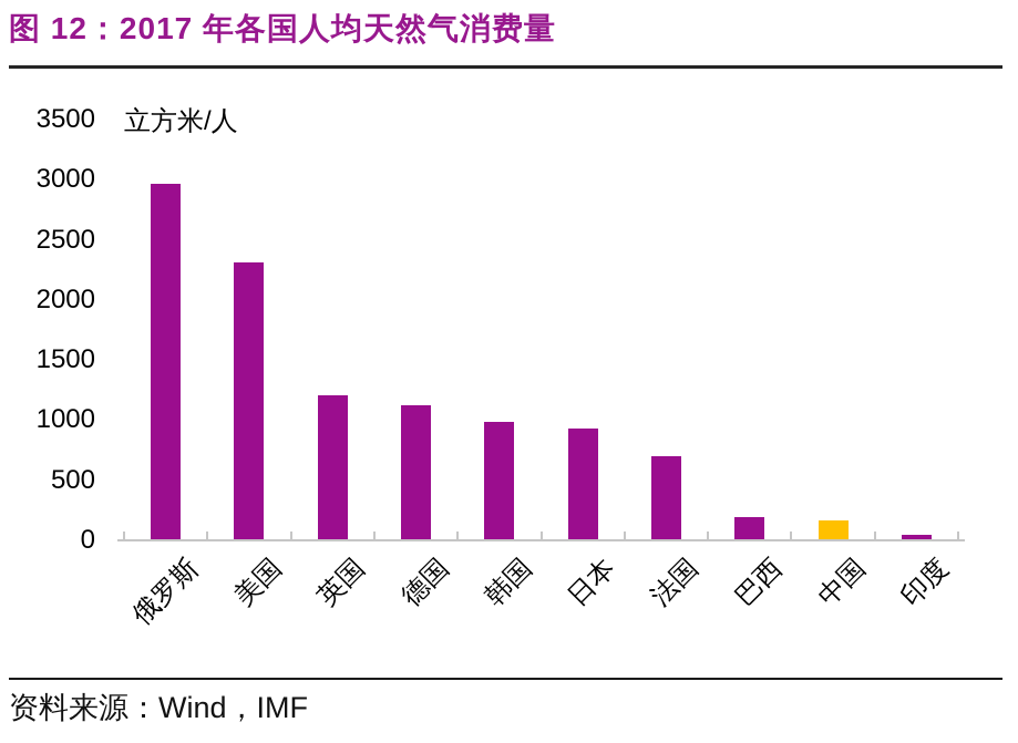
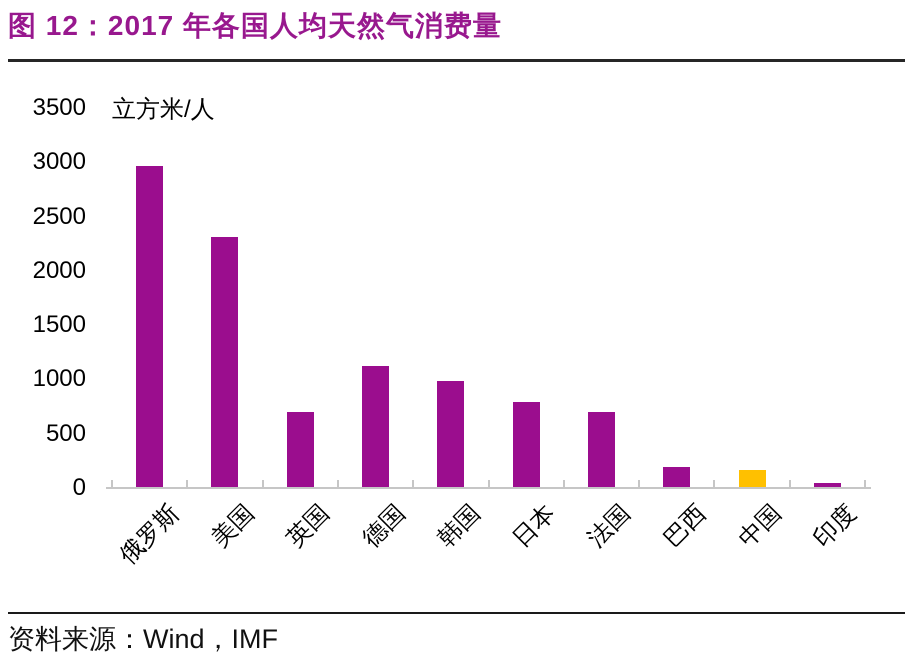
英国: 1200 -> 690
日本: 920 -> 780
